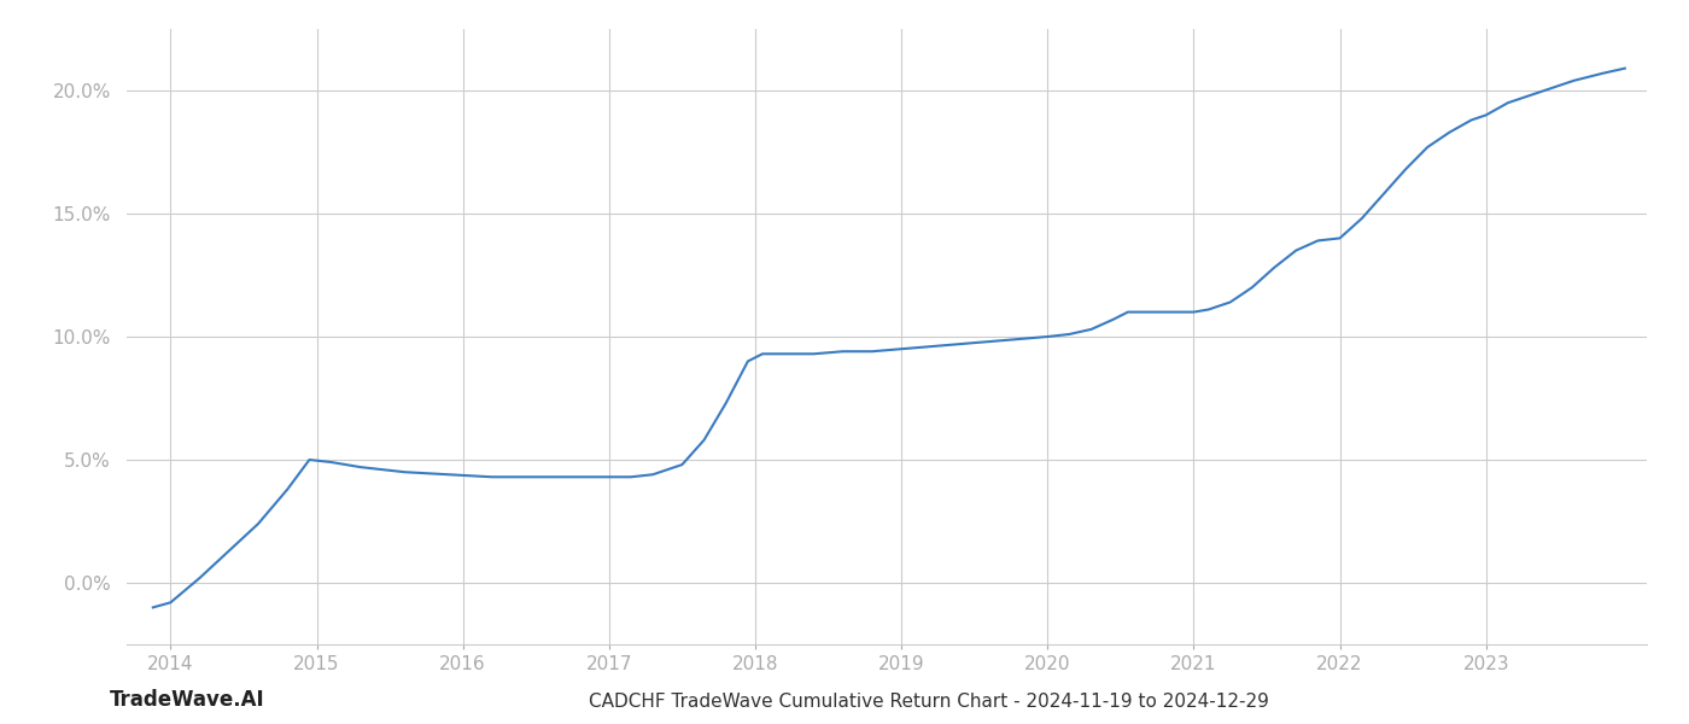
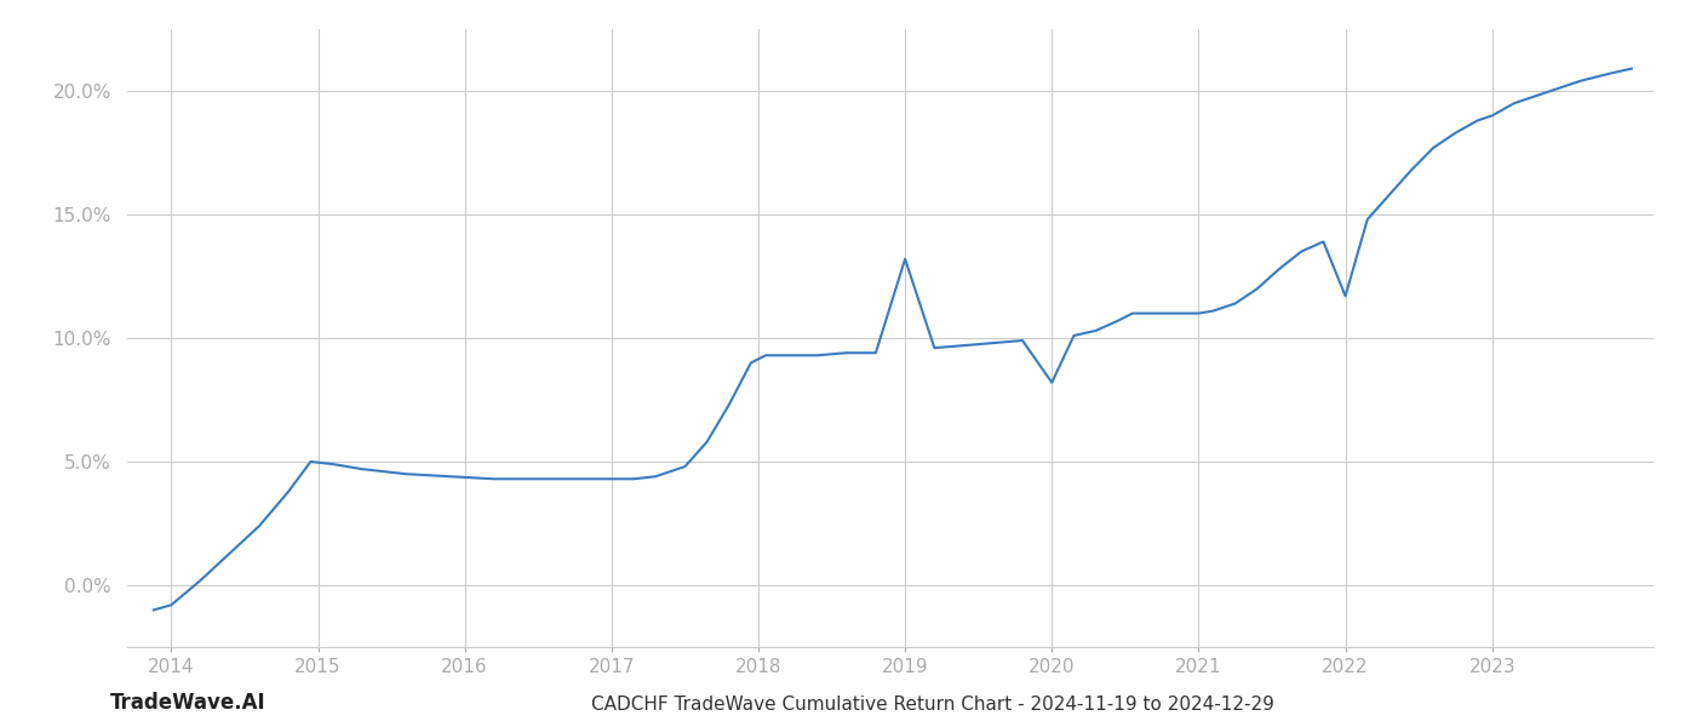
2019: 9.5% -> 13.2%
2020: 10.0% -> 8.2%
2022: 14.0% -> 11.7%
